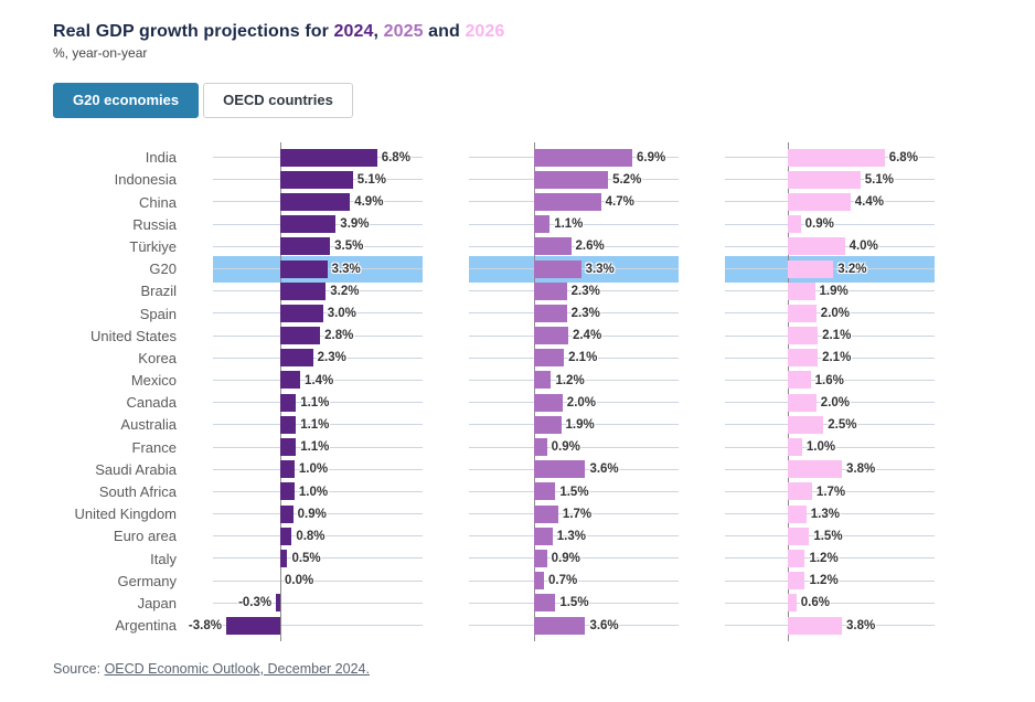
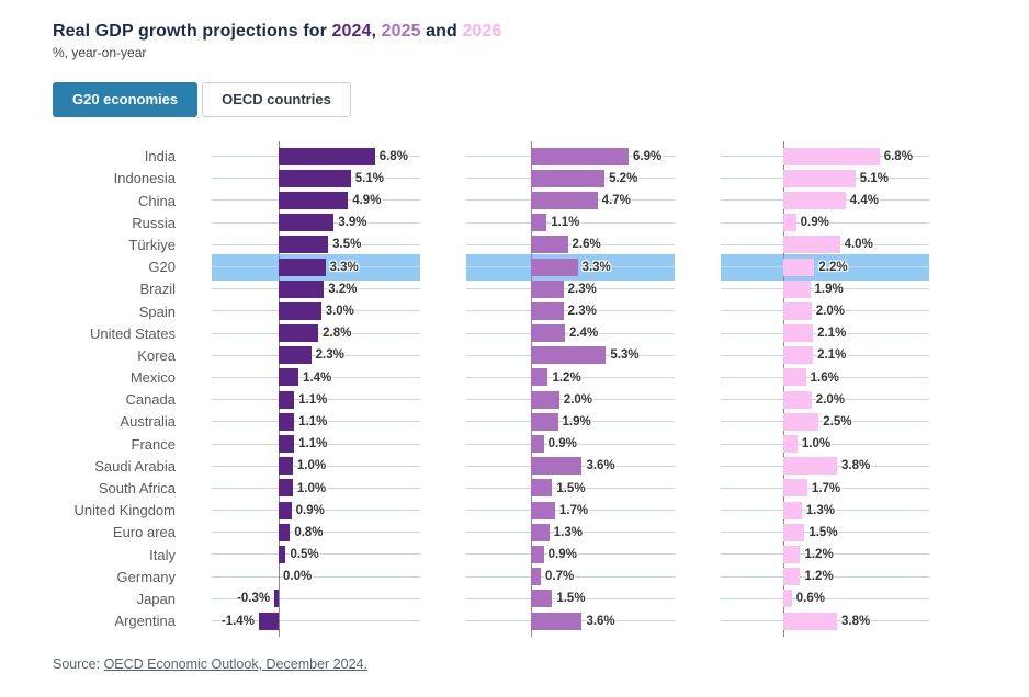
2026/G20: 3.2% -> 2.2%
2025/Korea: 2.1% -> 5.3%
2024/Argentina: -3.8% -> -1.4%
